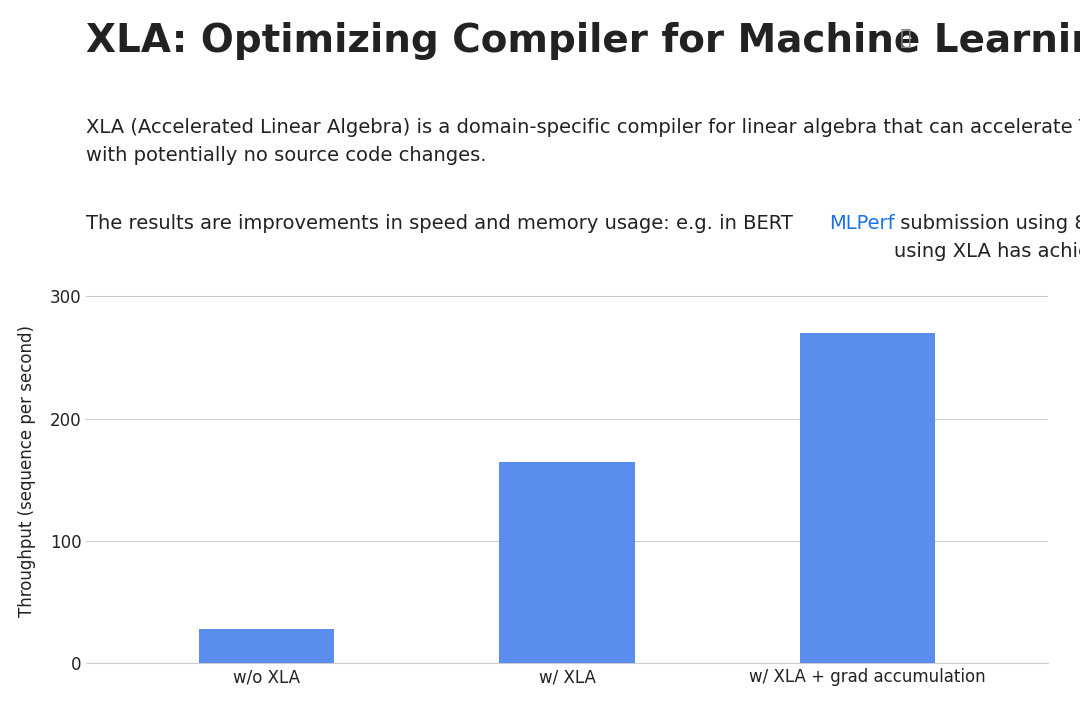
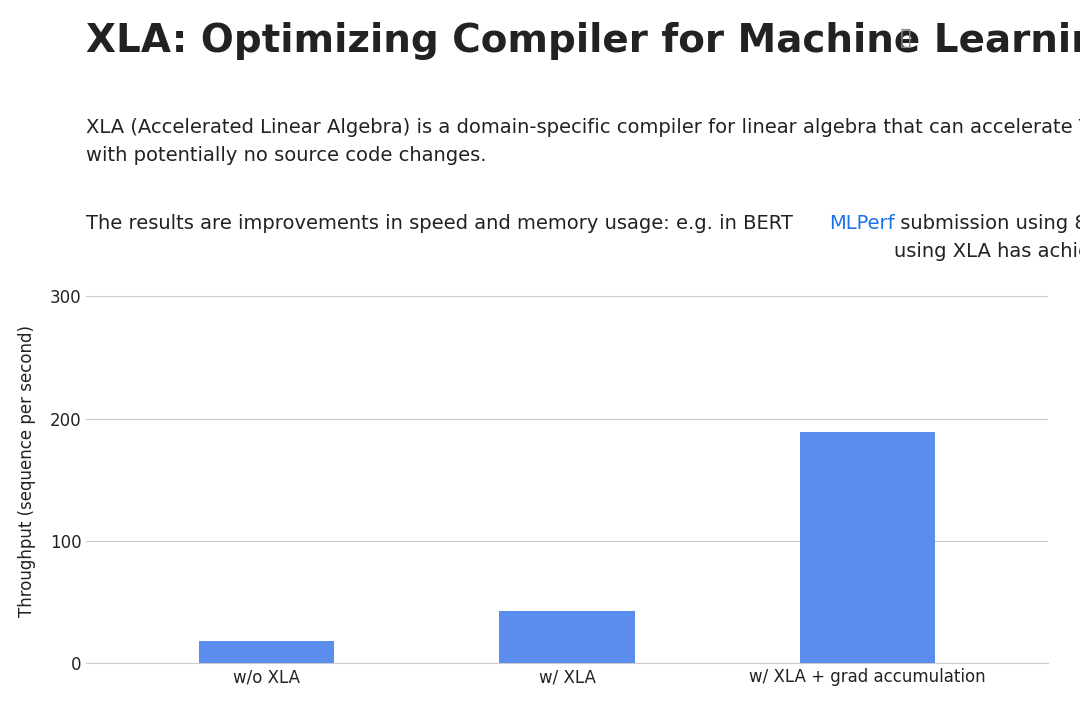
w/o XLA: 28 -> 18
w/ XLA: 165 -> 43
w/ XLA + grad accumulation: 270 -> 189
